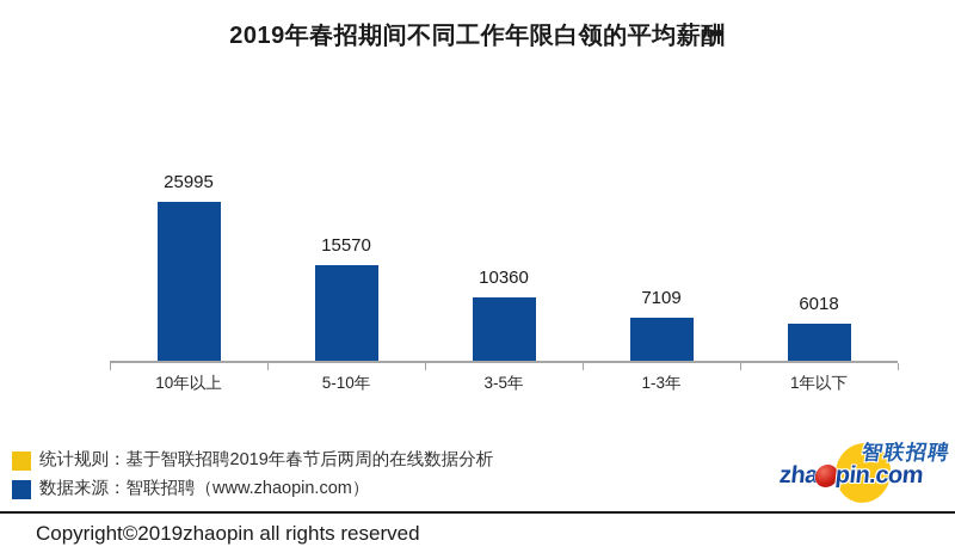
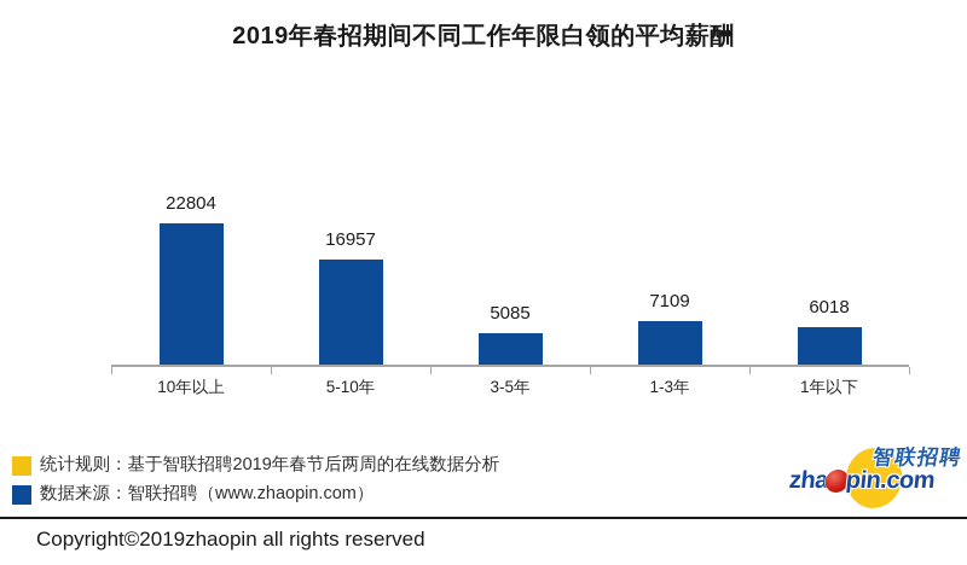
10年以上: 25995 -> 22804
5-10年: 15570 -> 16957
3-5年: 10360 -> 5085
